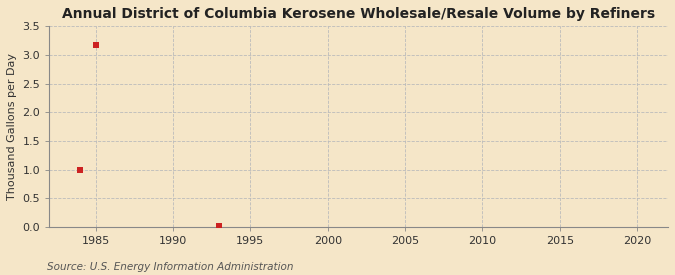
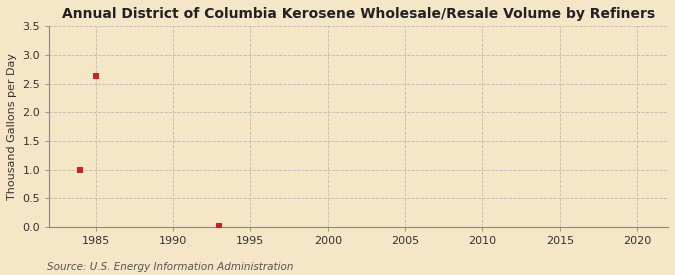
1985: 3.18 -> 2.64
